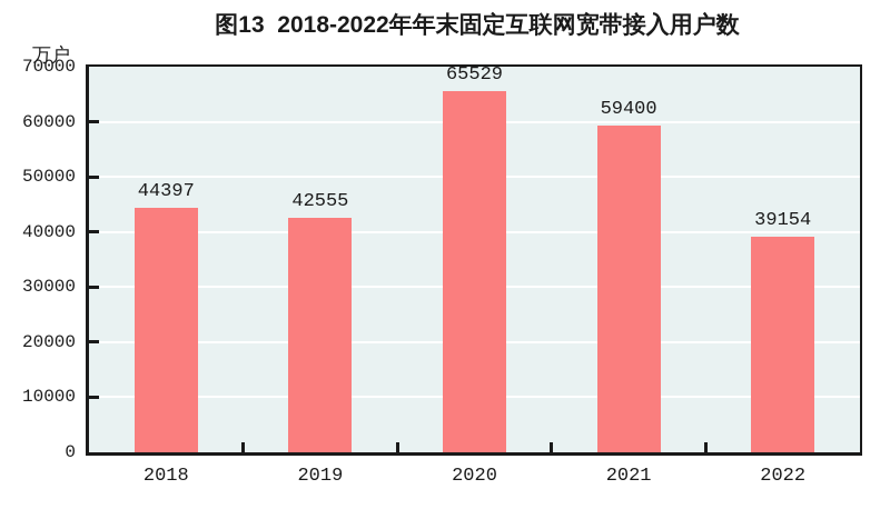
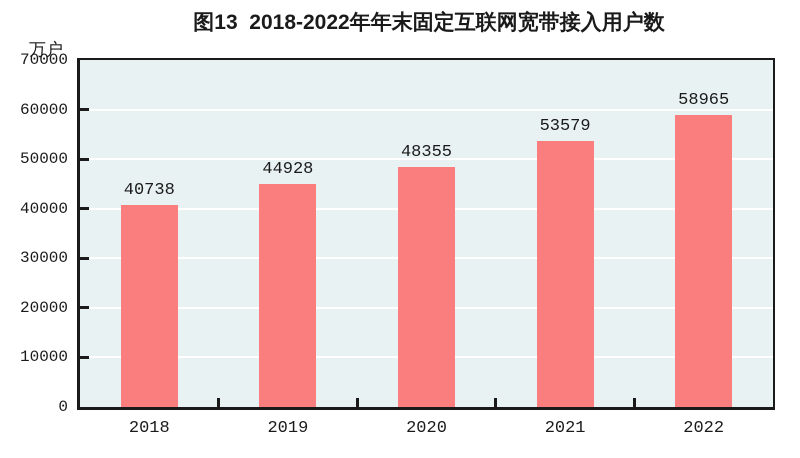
2018: 44397 -> 40738
2019: 42555 -> 44928
2020: 65529 -> 48355
2021: 59400 -> 53579
2022: 39154 -> 58965
